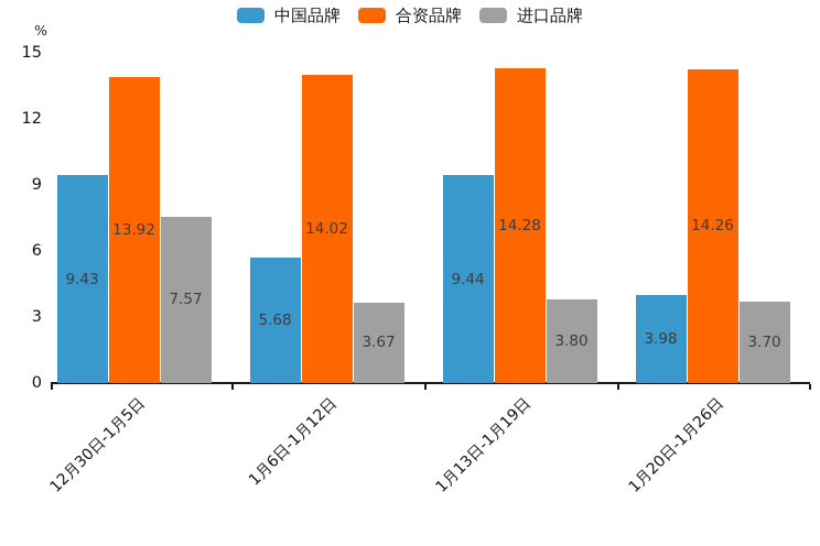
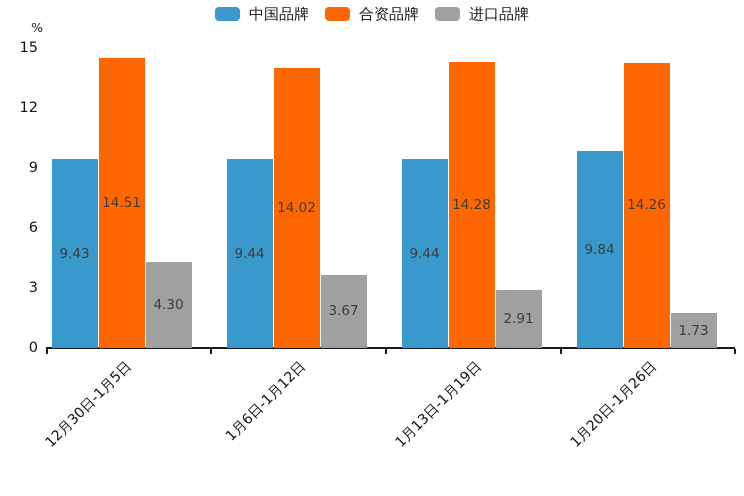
合资品牌/12月30日-1月5日: 13.92 -> 14.51
进口品牌/12月30日-1月5日: 7.57 -> 4.30
中国品牌/1月6日-1月12日: 5.68 -> 9.44
进口品牌/1月13日-1月19日: 3.80 -> 2.91
中国品牌/1月20日-1月26日: 3.98 -> 9.84
进口品牌/1月20日-1月26日: 3.70 -> 1.73
